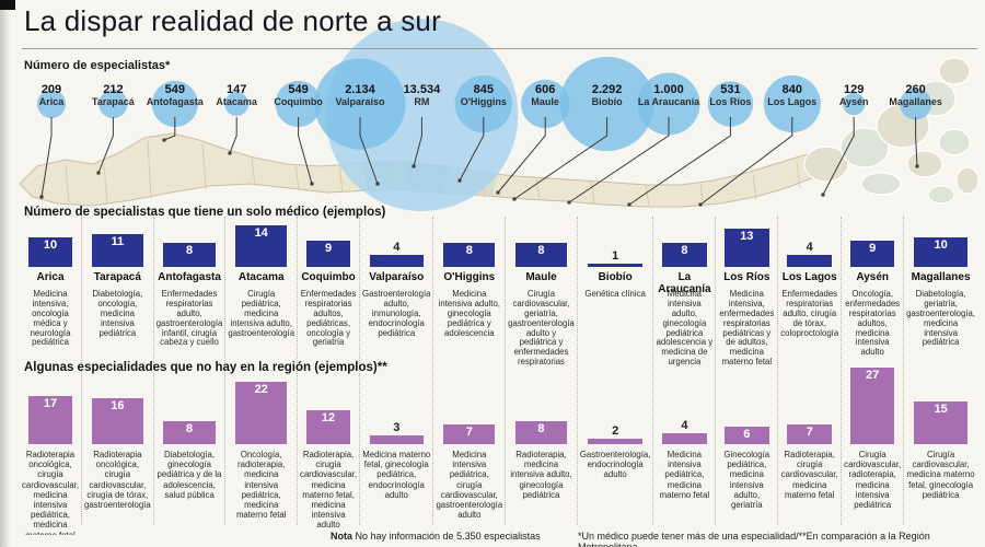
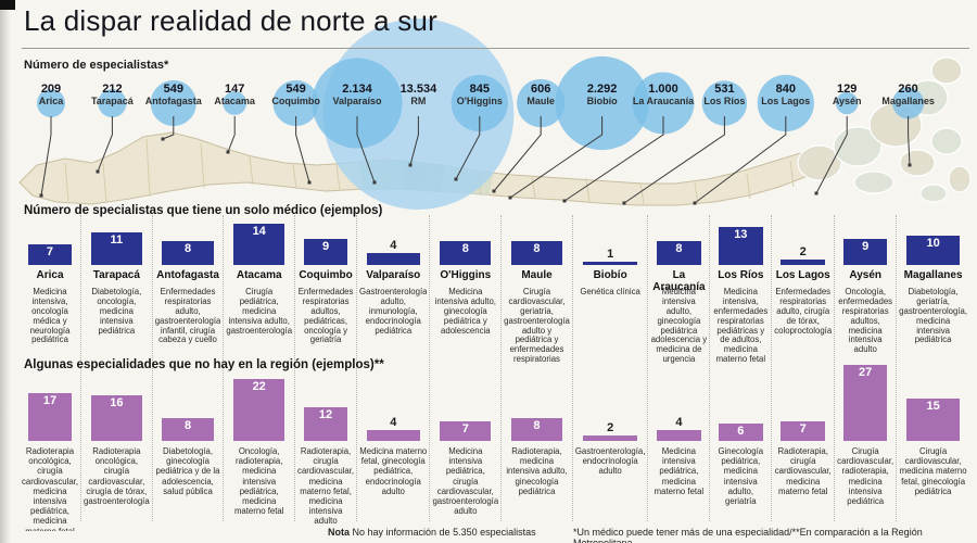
Número de specialistas que tiene un solo médico (ejemplos)/Arica: 10 -> 7
Número de specialistas que tiene un solo médico (ejemplos)/Los Lagos: 4 -> 2
Algunas especialidades que no hay en la región (ejemplos)**/Valparaíso: 3 -> 4
